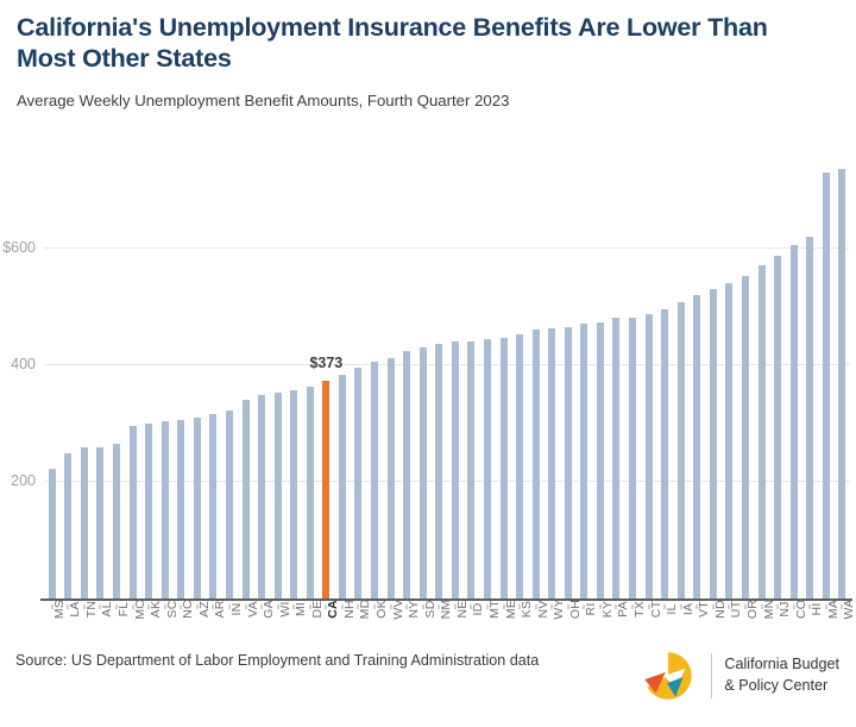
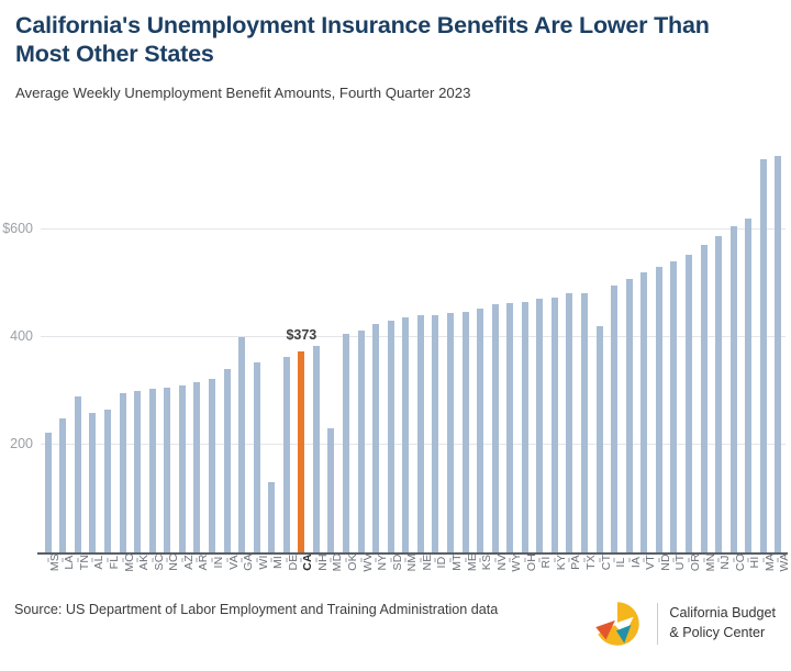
TN: $260 -> $290
GA: $350 -> $400
MI: $360 -> $130
MD: $400 -> $230
CT: $490 -> $420
